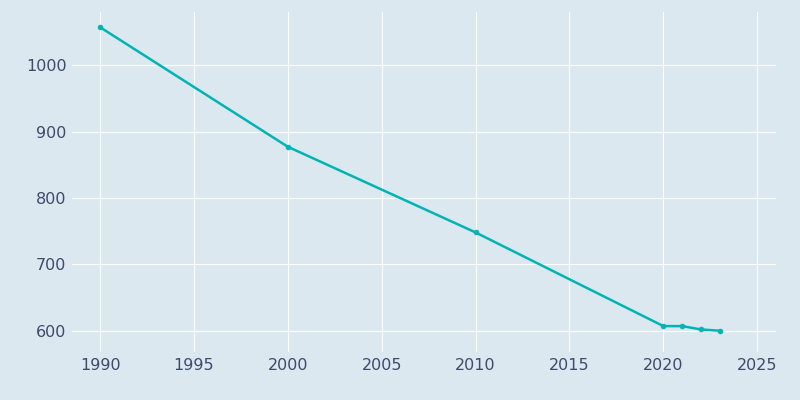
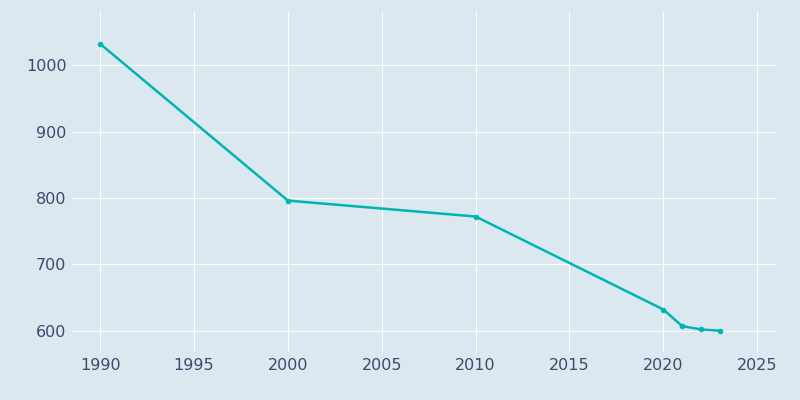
1990: 1057 -> 1032
2000: 877 -> 796
2010: 748 -> 772
2020: 607 -> 632
